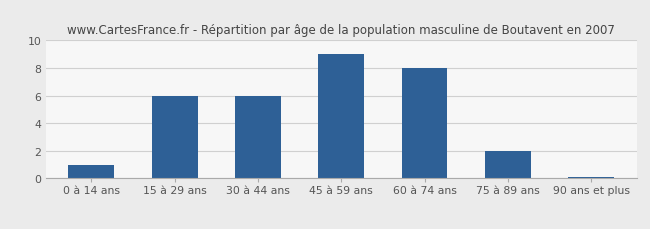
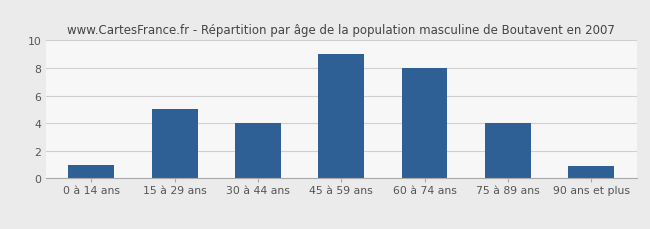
15 à 29 ans: 6.0 -> 5.0
30 à 44 ans: 6.0 -> 4.0
75 à 89 ans: 2.0 -> 4.0
90 ans et plus: 0.1 -> 0.9
